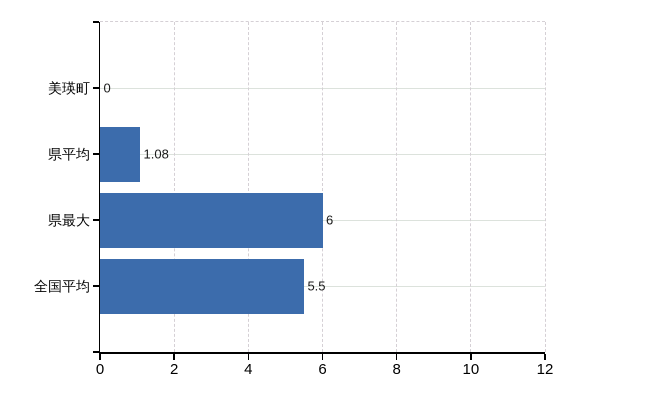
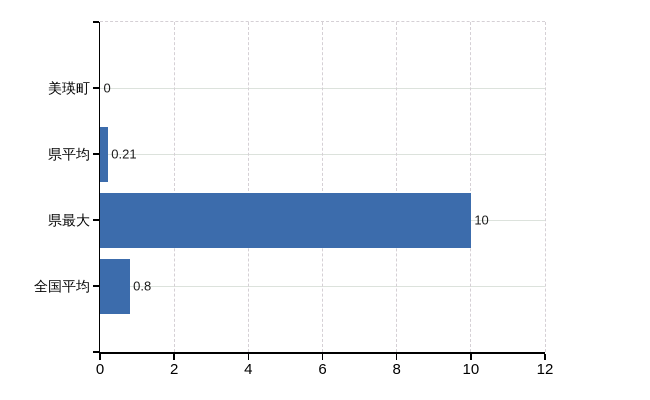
県平均: 1.08 -> 0.21
県最大: 6 -> 10
全国平均: 5.5 -> 0.8
